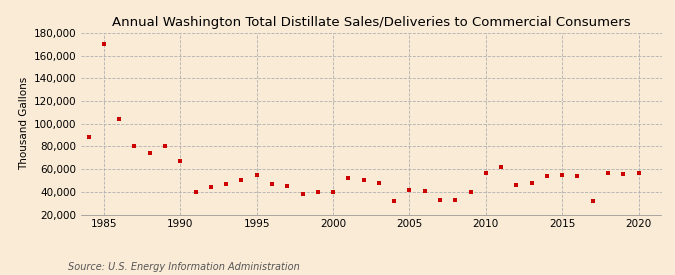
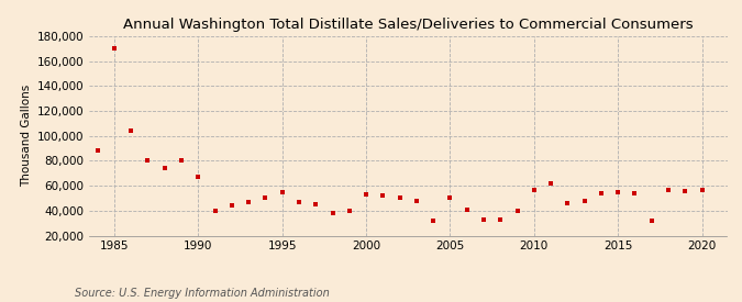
2000: 40,000 -> 53,000
2005: 42,000 -> 50,000
